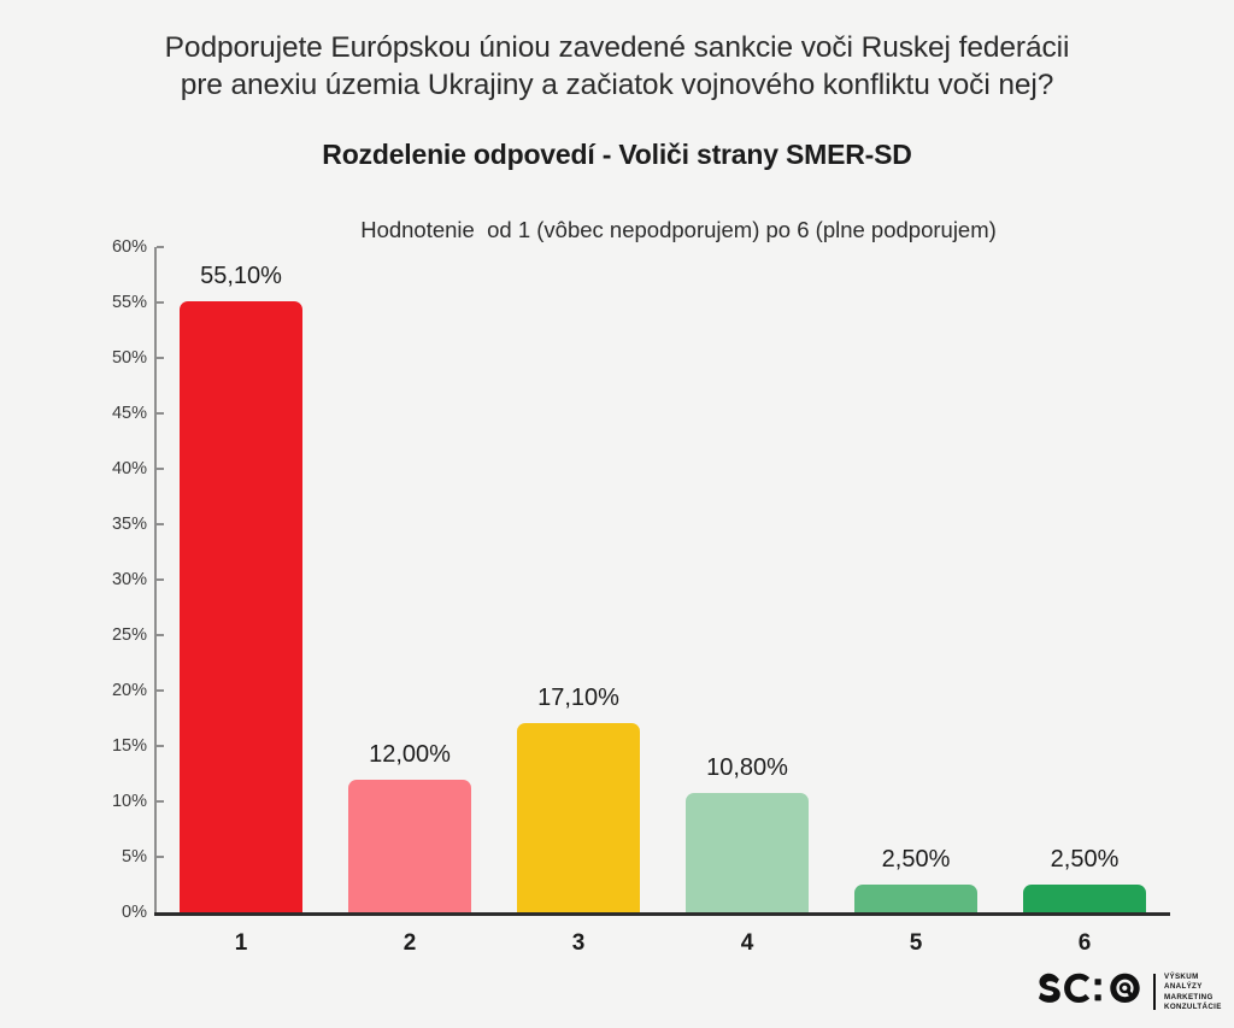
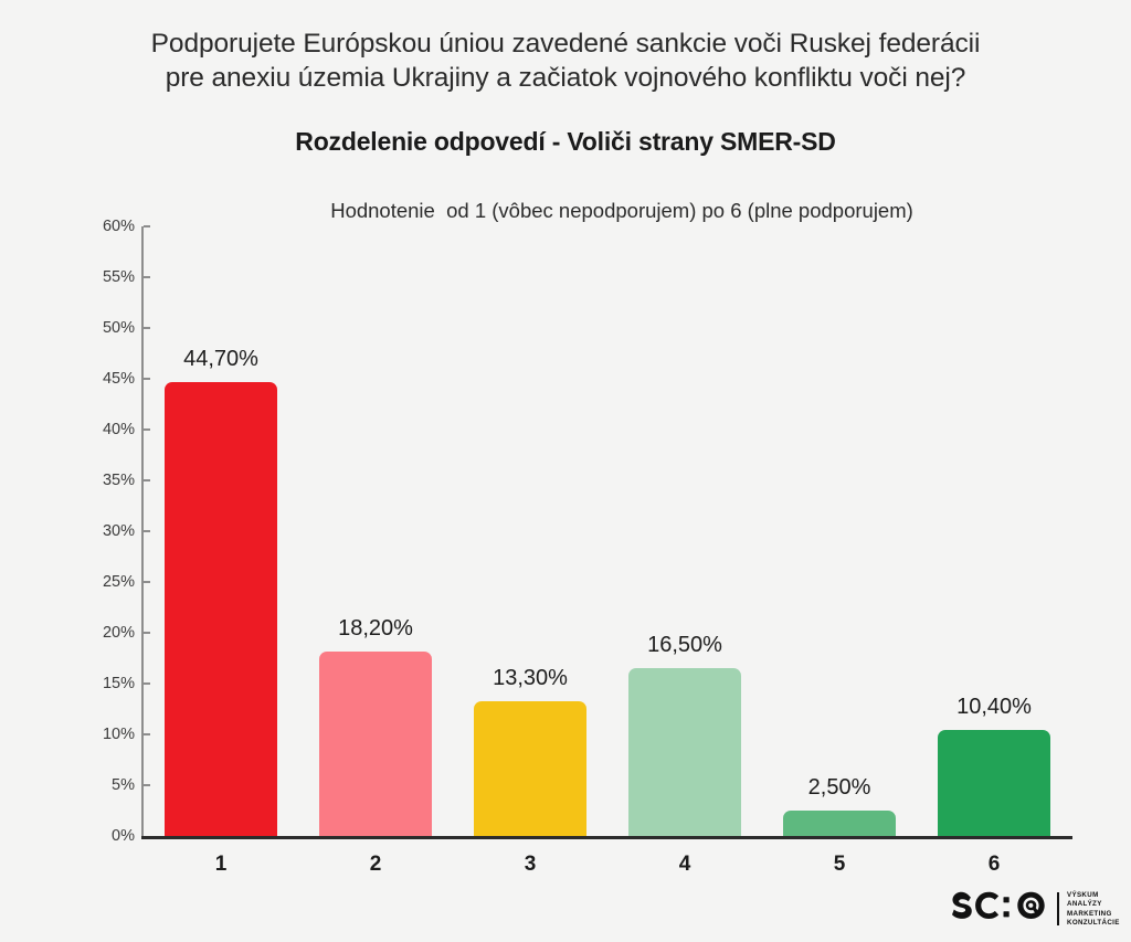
1: 55,10% -> 44,70%
2: 12,00% -> 18,20%
3: 17,10% -> 13,30%
4: 10,80% -> 16,50%
6: 2,50% -> 10,40%
